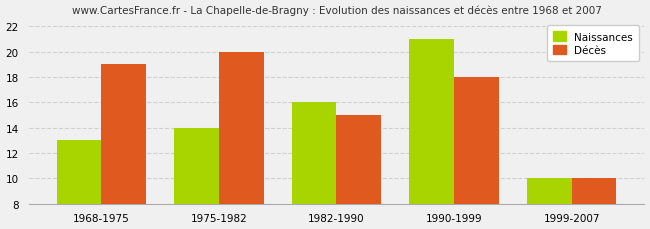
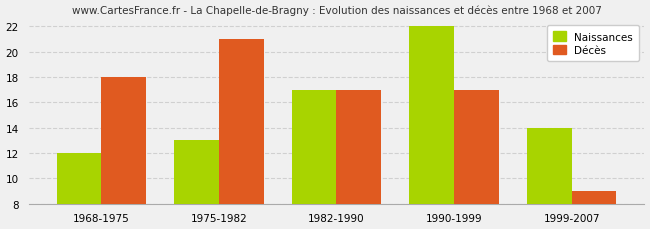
Naissances/1968-1975: 13 -> 12
Décès/1968-1975: 19 -> 18
Naissances/1975-1982: 14 -> 13
Décès/1975-1982: 20 -> 21
Naissances/1982-1990: 16 -> 17
Décès/1982-1990: 15 -> 17
Naissances/1990-1999: 21 -> 22
Décès/1990-1999: 18 -> 17
Naissances/1999-2007: 10 -> 14
Décès/1999-2007: 10 -> 9
